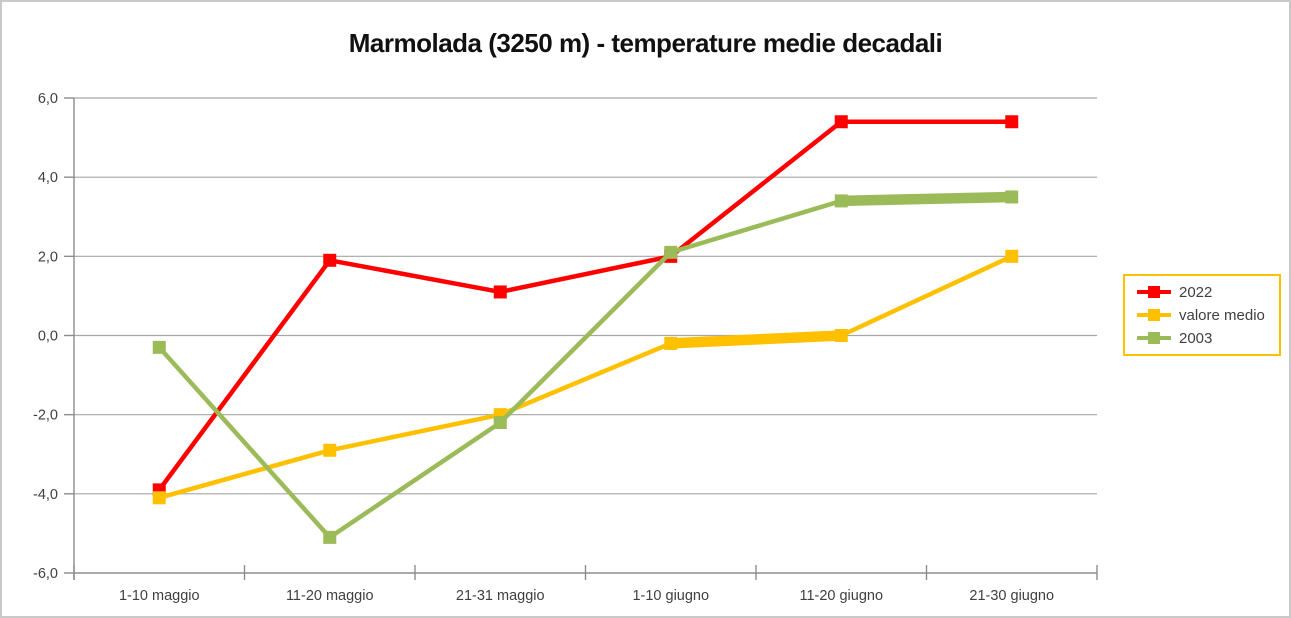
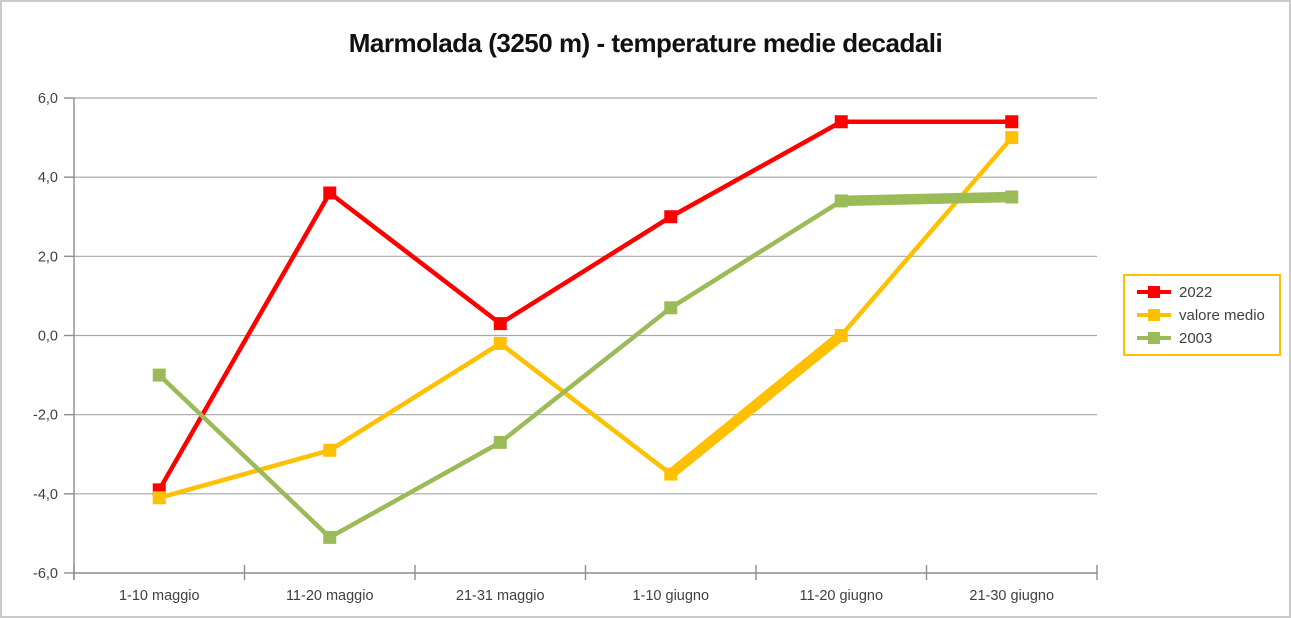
2003/1-10 maggio: -0,3 -> -1,0
2022/11-20 maggio: 1,9 -> 3,6
2022/21-31 maggio: 1,1 -> 0,3
valore medio/21-31 maggio: -2,0 -> -0,2
2003/21-31 maggio: -2,2 -> -2,7
2022/1-10 giugno: 2,0 -> 3,0
valore medio/1-10 giugno: -0,2 -> -3,5
2003/1-10 giugno: 2,1 -> 0,7
valore medio/21-30 giugno: 2,0 -> 5,0
